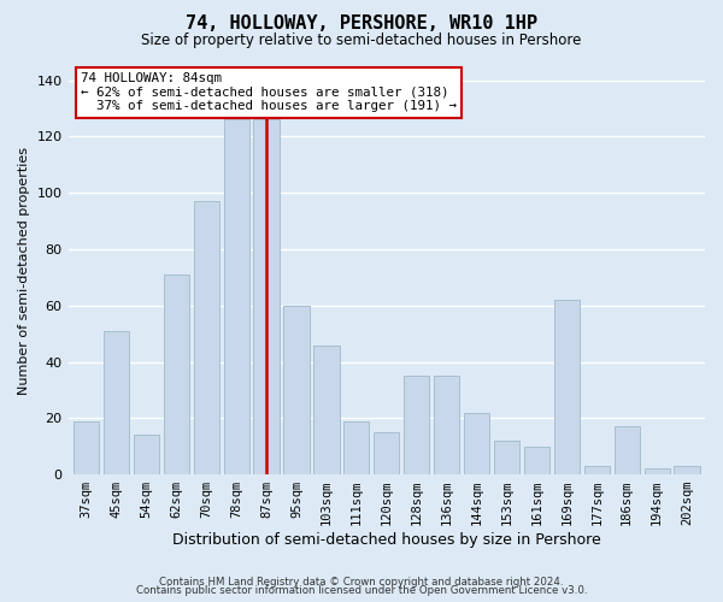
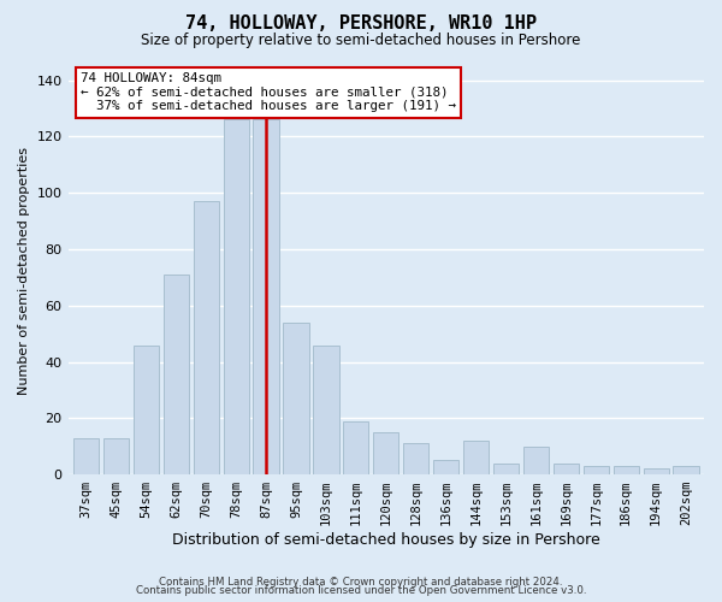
37sqm: 19 -> 13
45sqm: 51 -> 13
54sqm: 14 -> 46
95sqm: 60 -> 54
128sqm: 35 -> 11
136sqm: 35 -> 5
144sqm: 22 -> 12
153sqm: 12 -> 4
169sqm: 62 -> 4
186sqm: 17 -> 3
